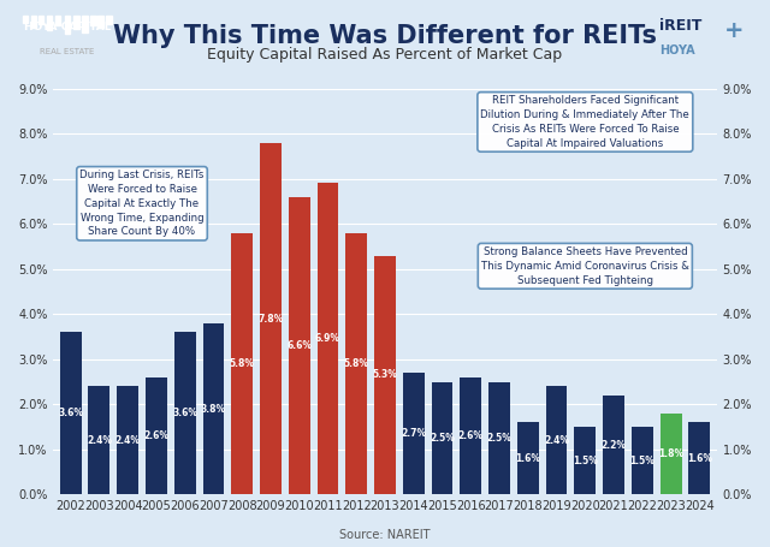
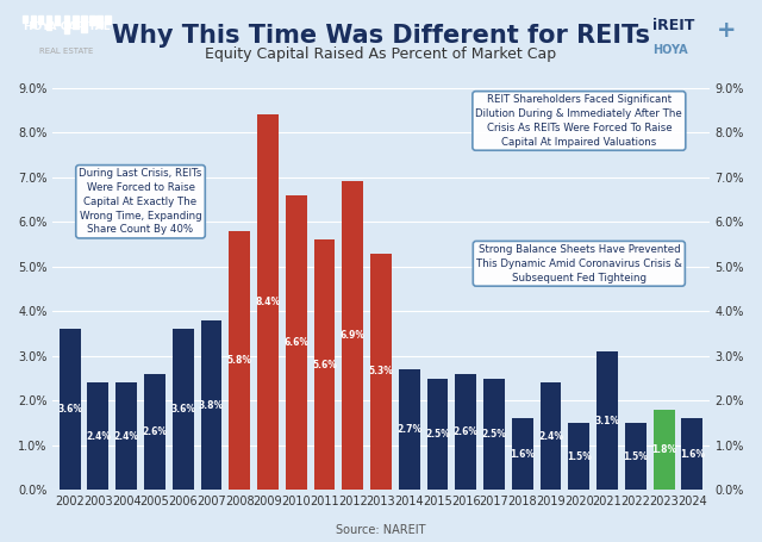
2009: 7.8% -> 8.4%
2011: 6.9% -> 5.6%
2012: 5.8% -> 6.9%
2021: 2.2% -> 3.1%
